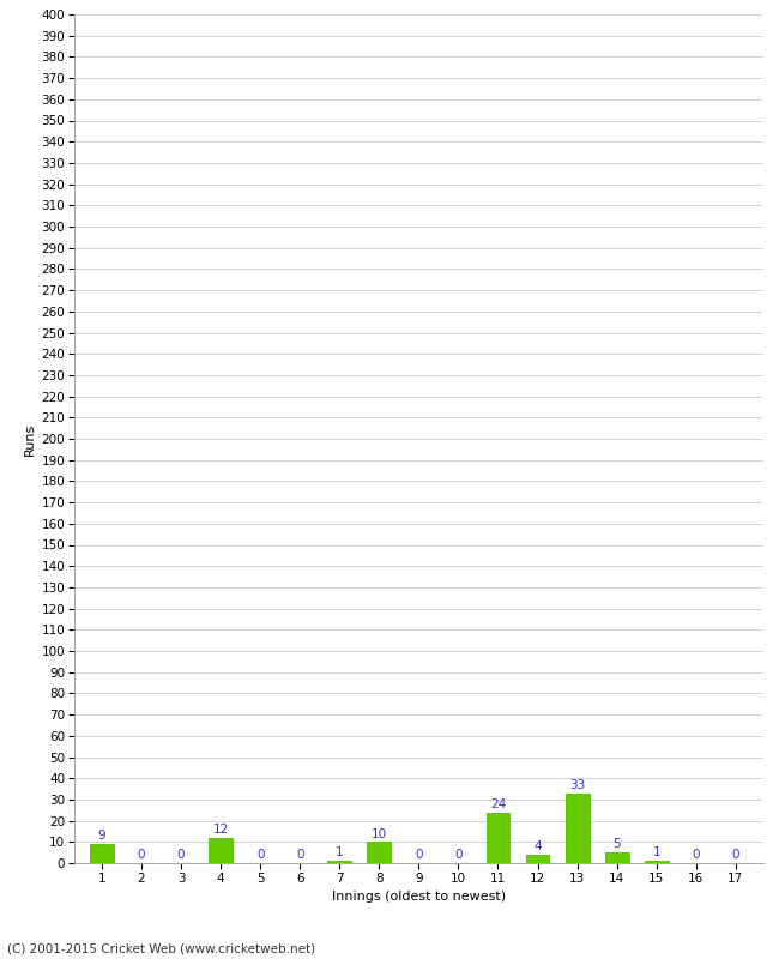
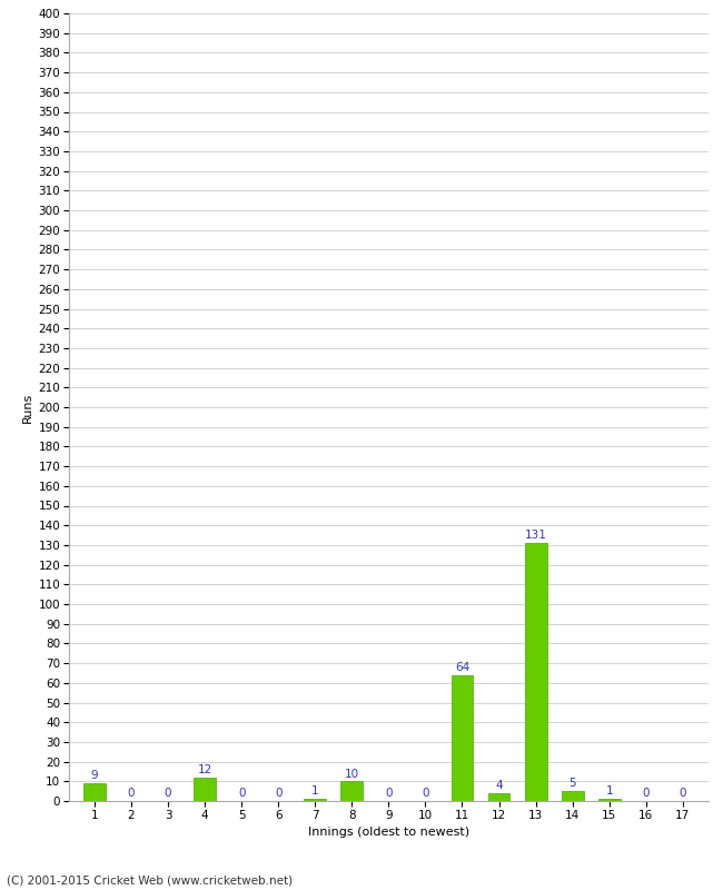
11: 24 -> 64
13: 33 -> 131
